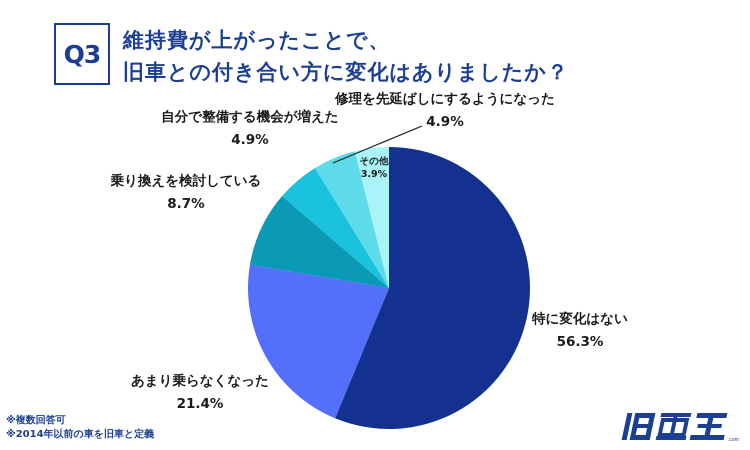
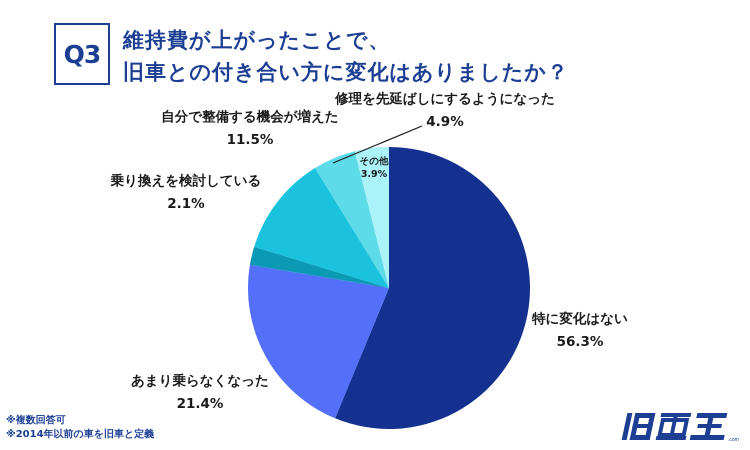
乗り換えを検討している: 8.7% -> 2.1%
自分で整備する機会が増えた: 4.9% -> 11.5%
